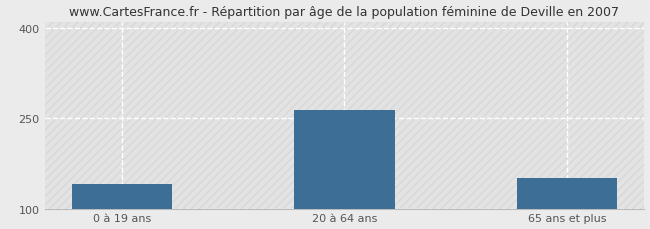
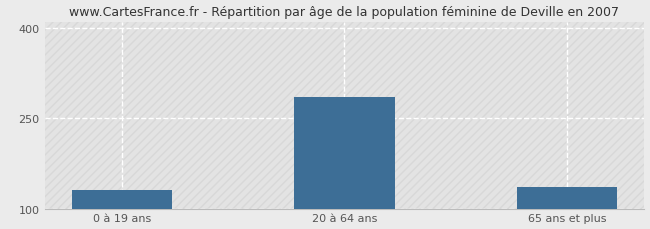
0 à 19 ans: 140 -> 130
20 à 64 ans: 264 -> 285
65 ans et plus: 150 -> 135
